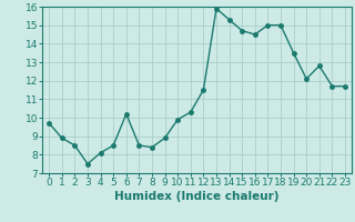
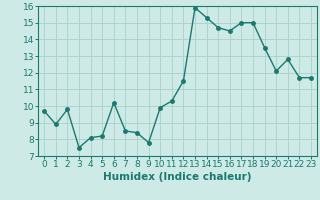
2: 8.5 -> 9.8
5: 8.5 -> 8.2
9: 8.9 -> 7.8
